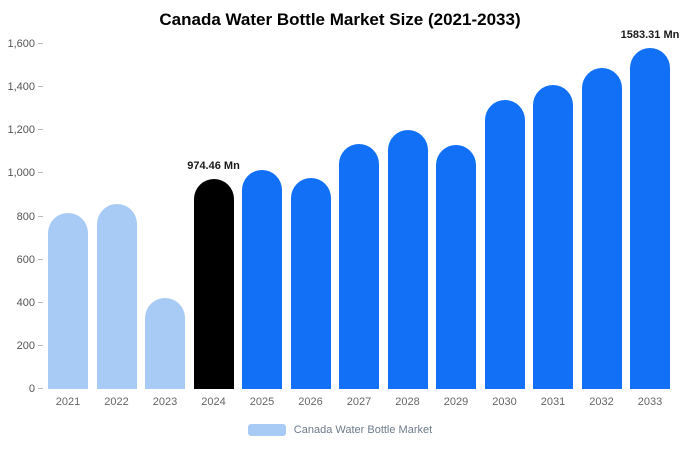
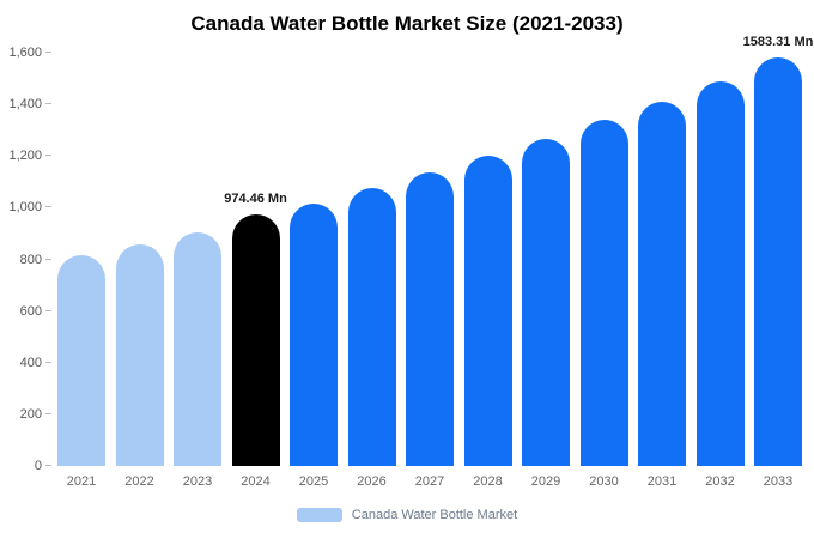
2023: 420 -> 900
2026: 980 -> 1080
2029: 1130 -> 1260
